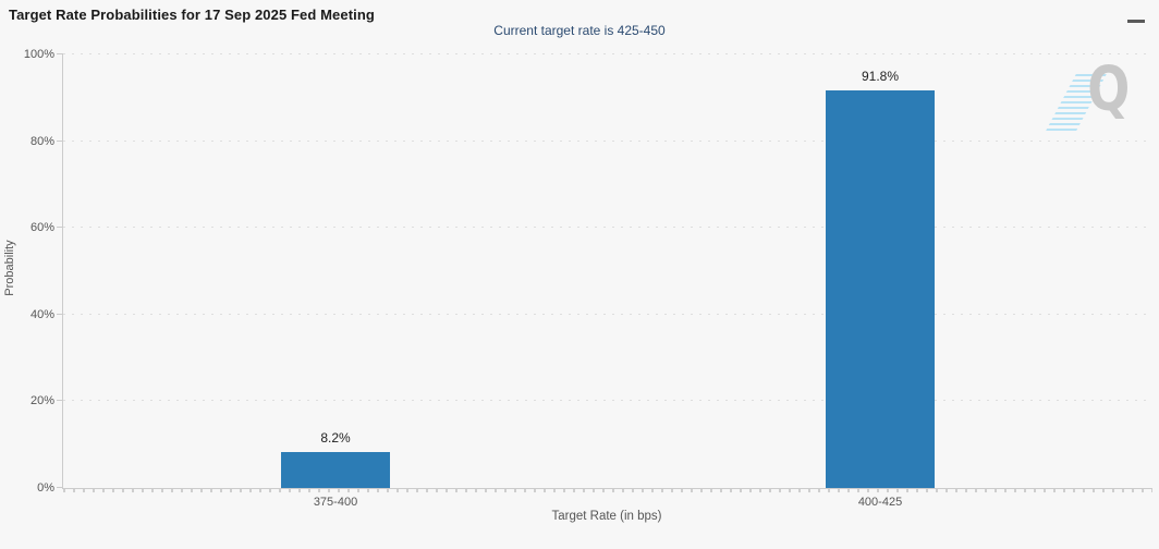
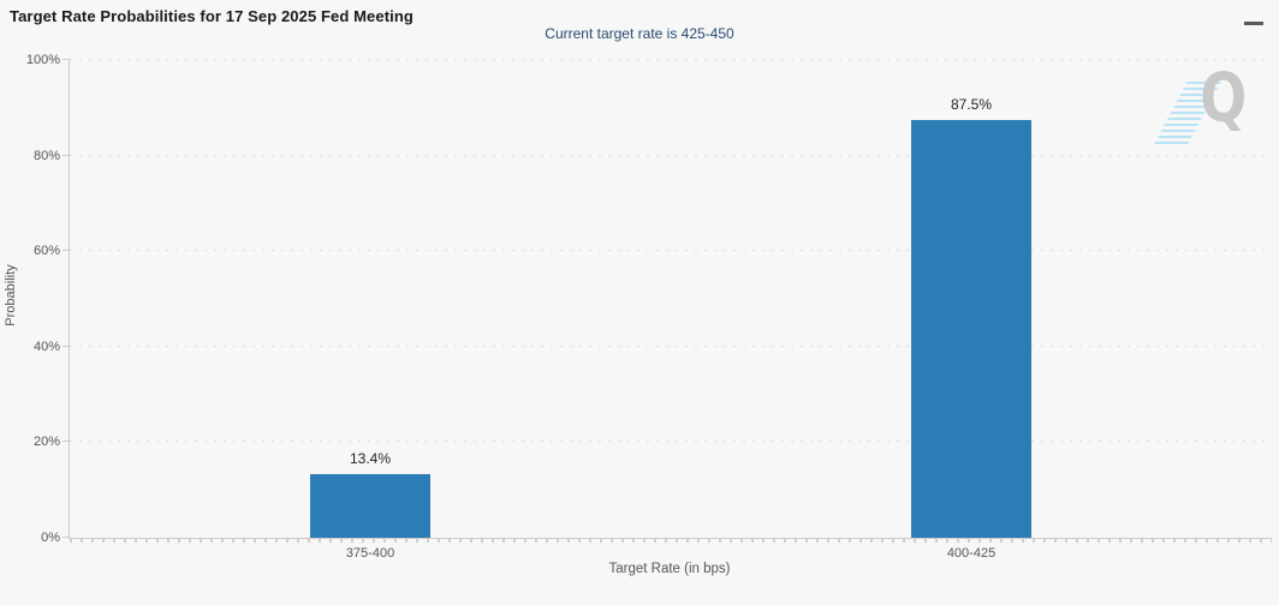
375-400: 8.2% -> 13.4%
400-425: 91.8% -> 87.5%
